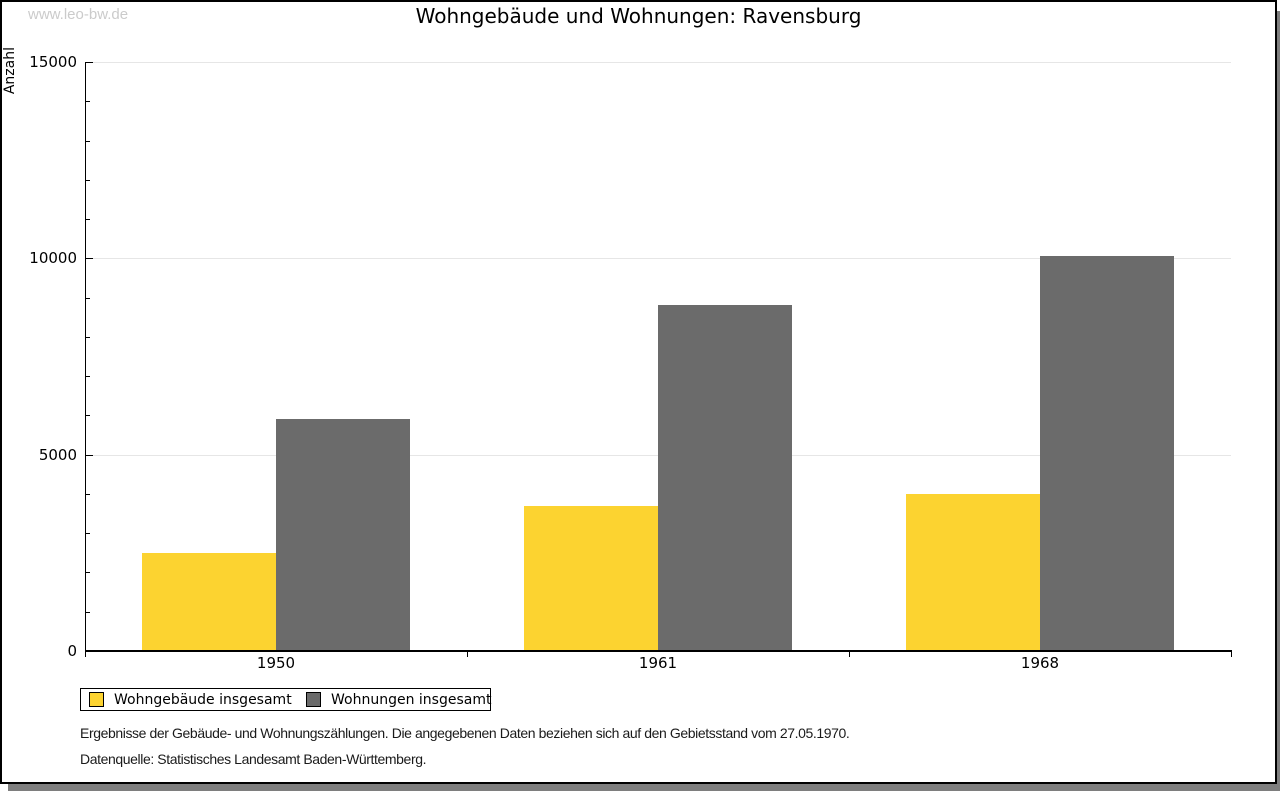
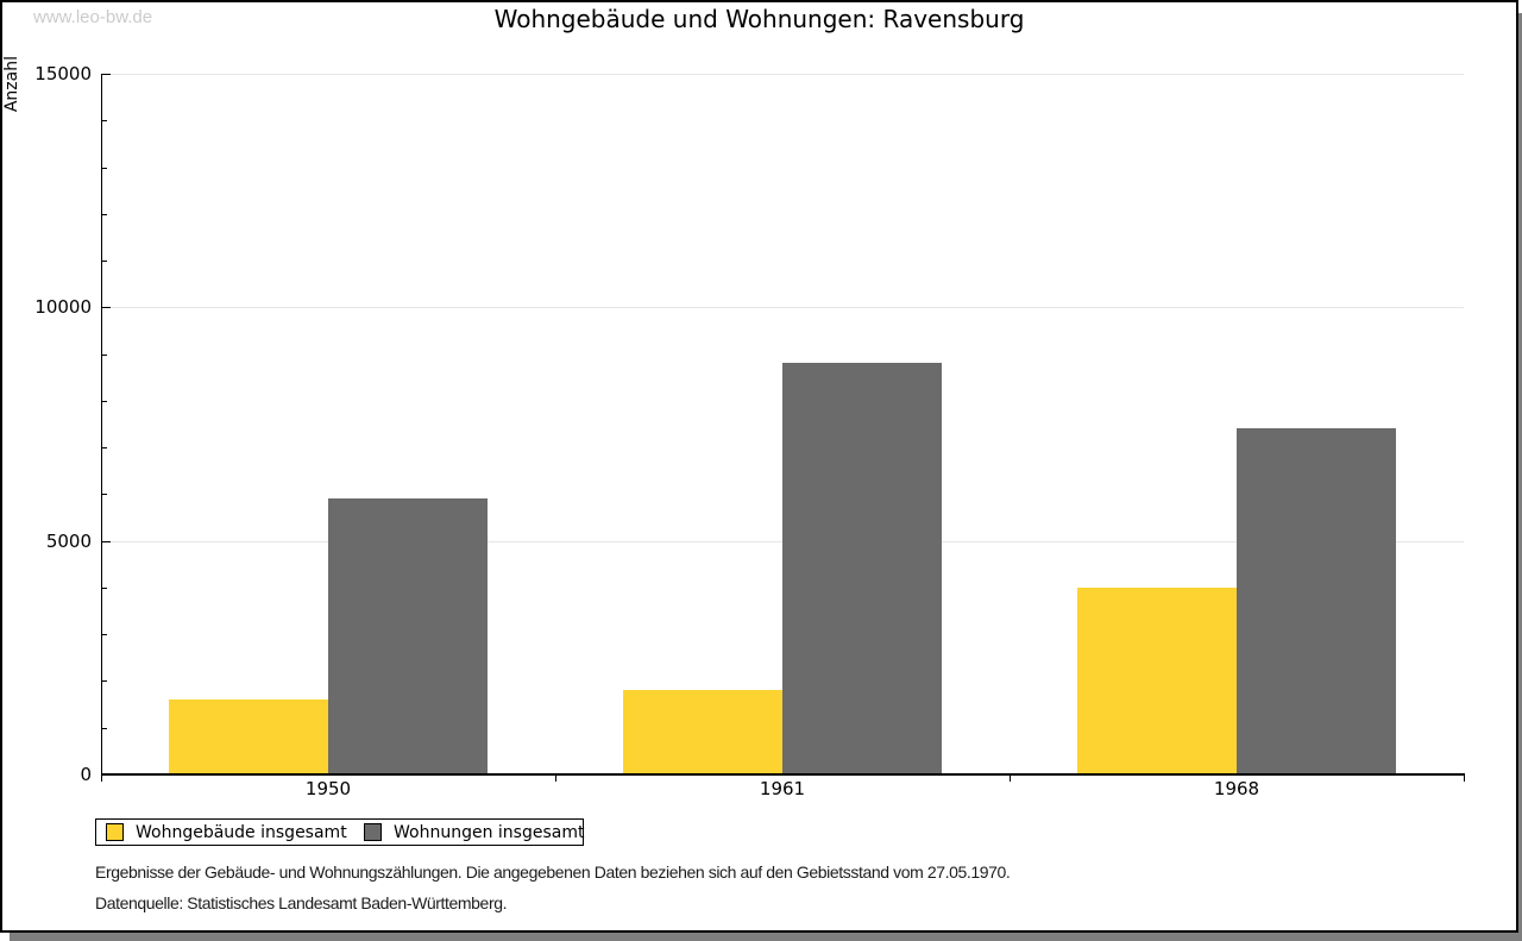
Wohngebäude insgesamt/1950: 2500 -> 1600
Wohngebäude insgesamt/1961: 3700 -> 1800
Wohnungen insgesamt/1968: 10000 -> 7400
